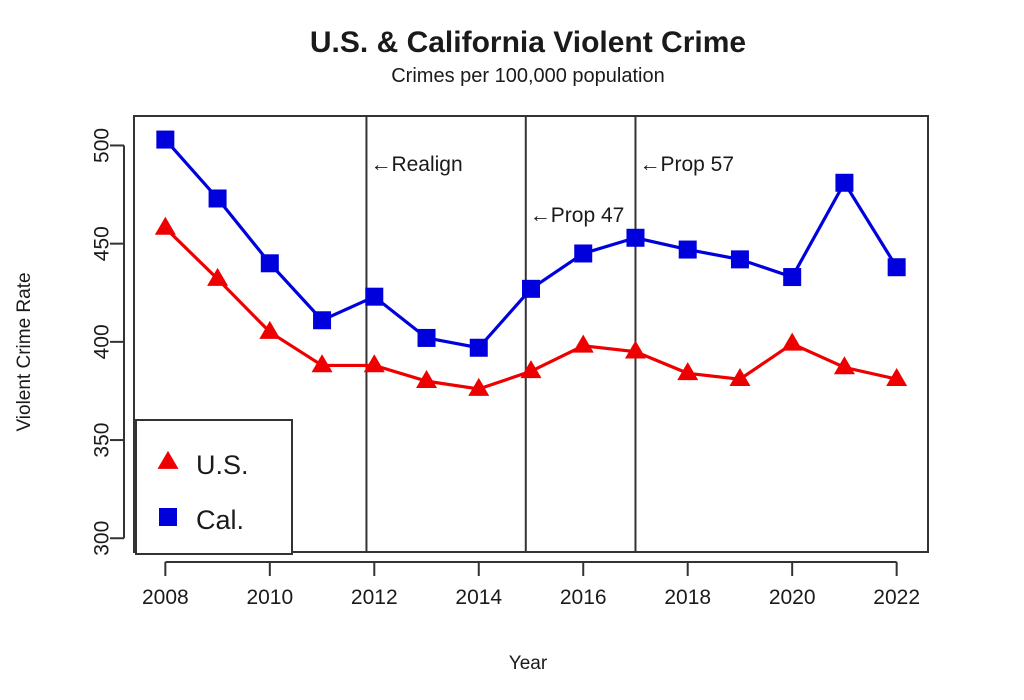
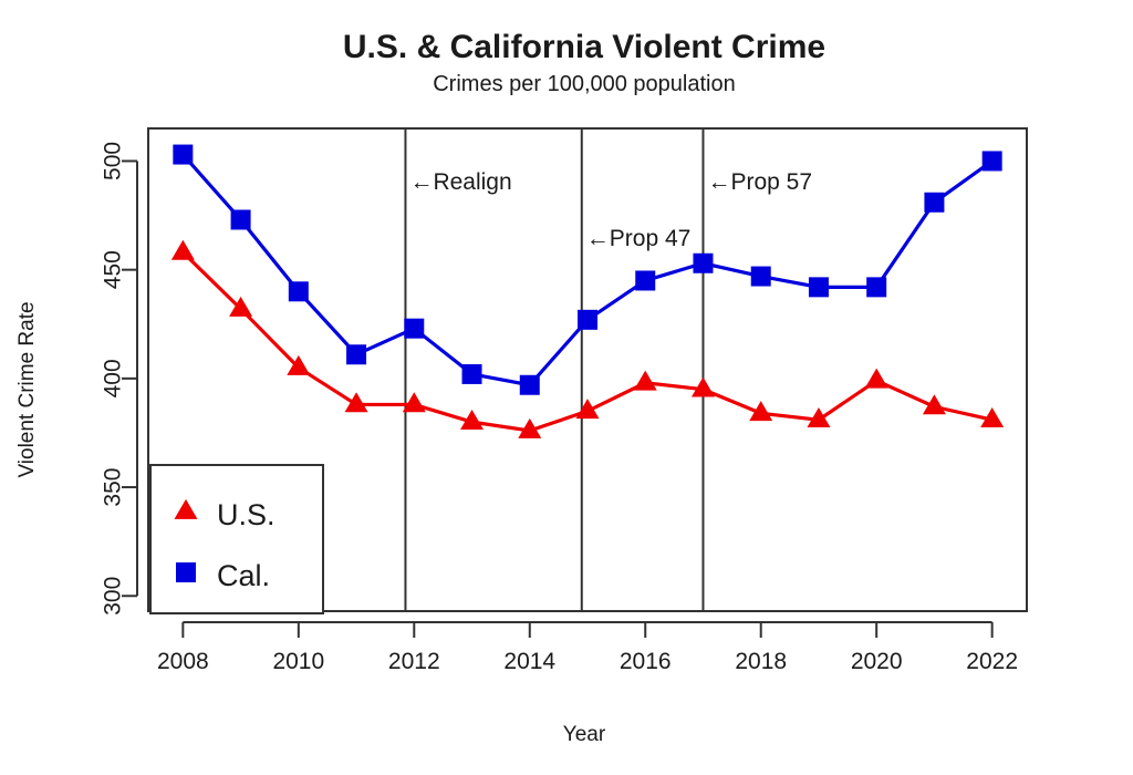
Cal./2020: 433 -> 442
Cal./2022: 438 -> 500
